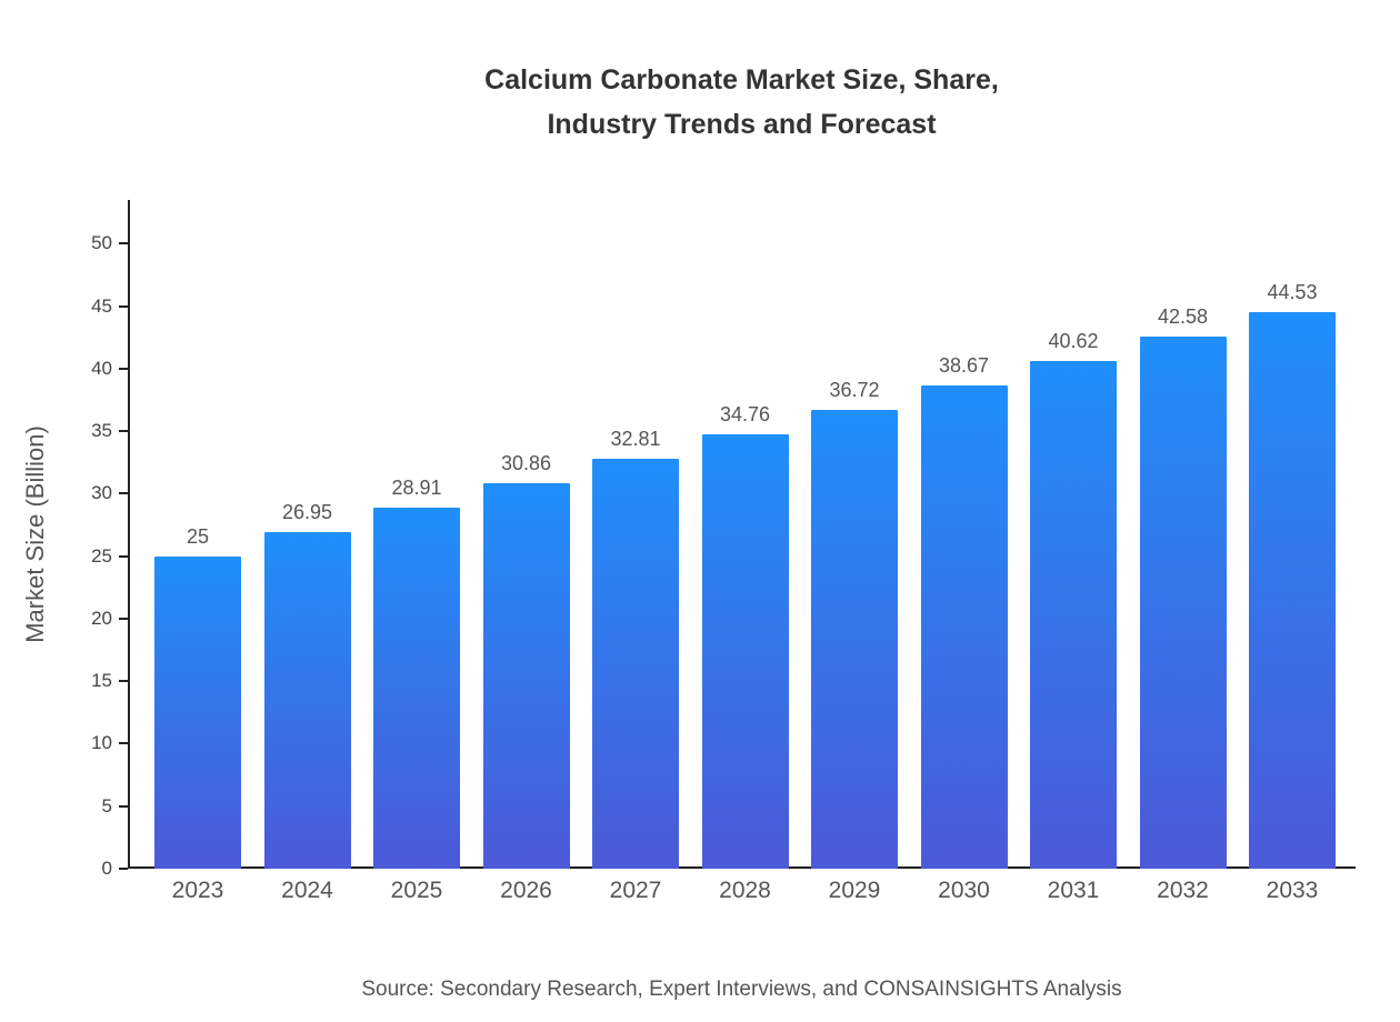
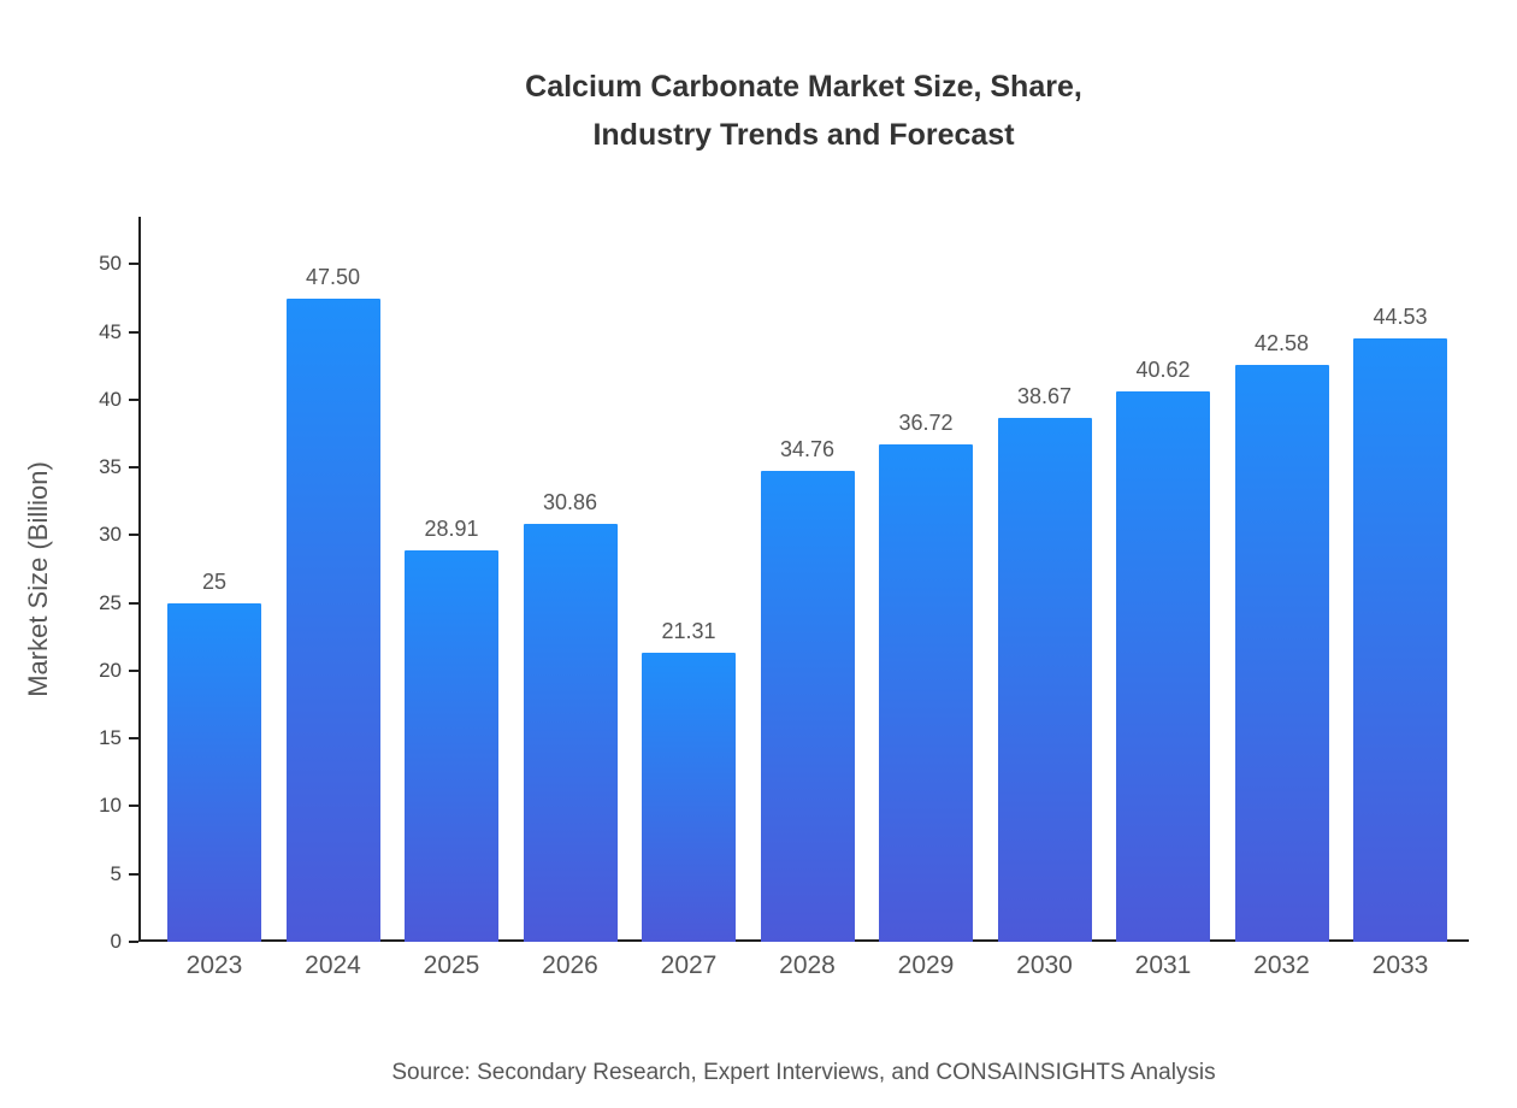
2024: 26.95 -> 47.50
2027: 32.81 -> 21.31
